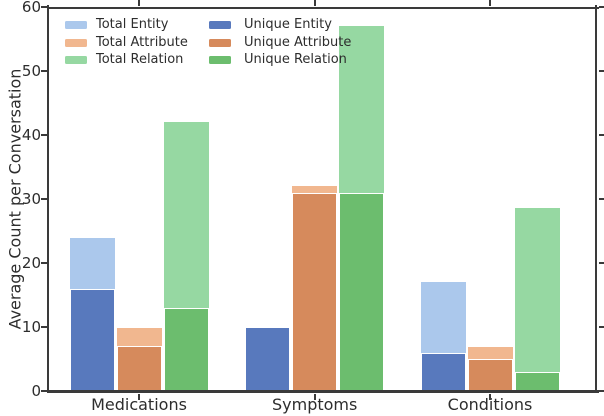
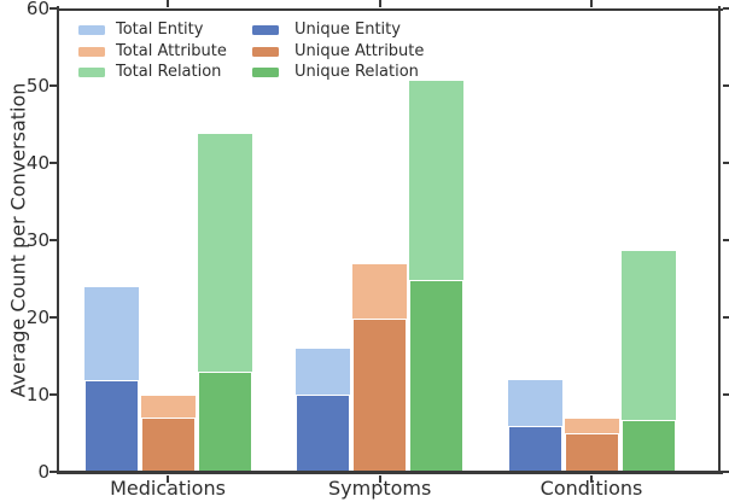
Unique Entity/Medications: 16 -> 12
Total Relation/Medications: 42 -> 44
Total Entity/Symptoms: 4 -> 16
Total Attribute/Symptoms: 32 -> 27
Unique Attribute/Symptoms: 31 -> 20
Total Relation/Symptoms: 57 -> 51
Unique Relation/Symptoms: 31 -> 25
Total Entity/Conditions: 17 -> 12
Unique Relation/Conditions: 3 -> 7
